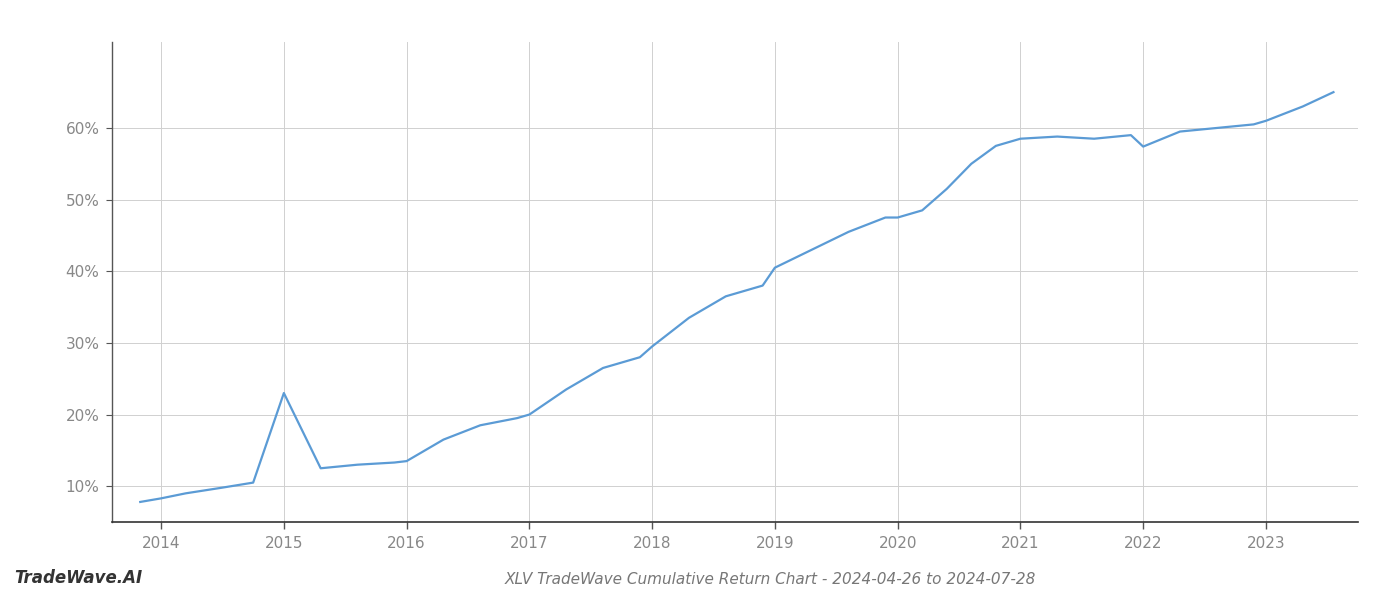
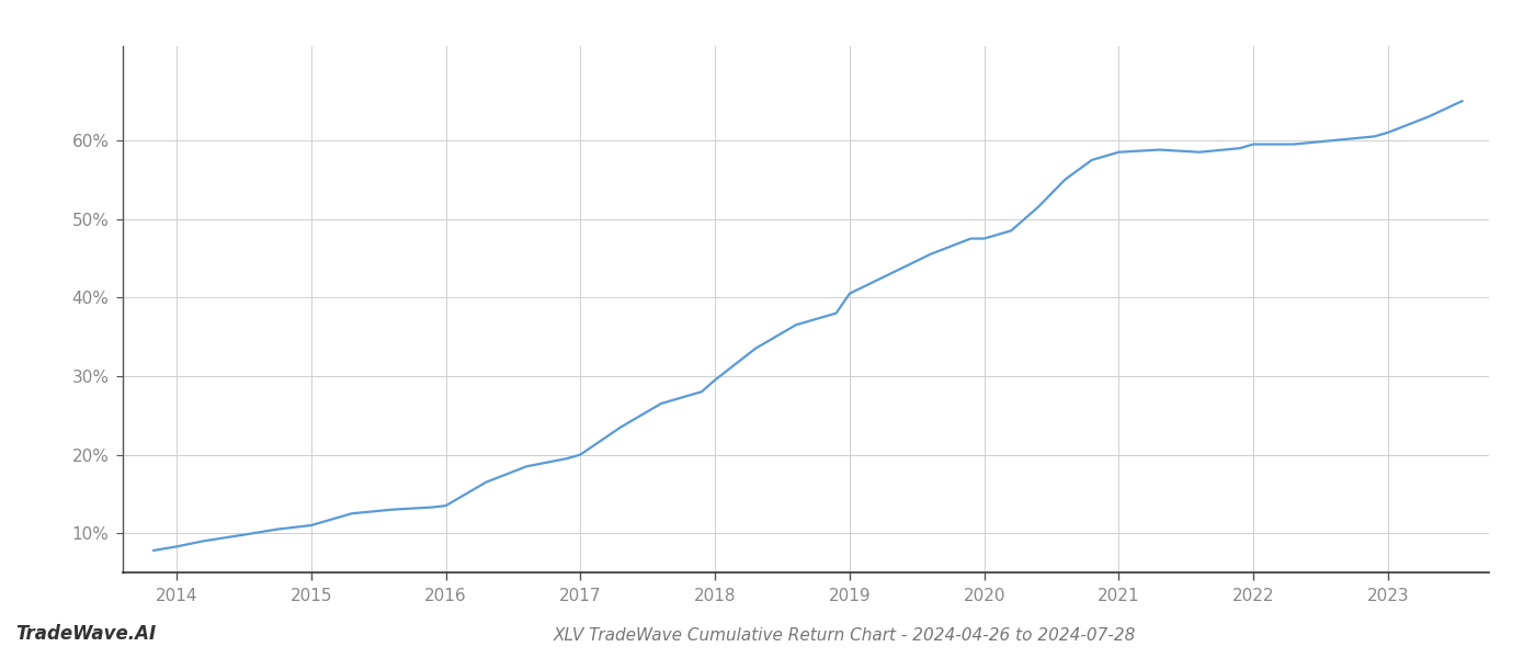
2015: 23.0% -> 11.0%
2022: 57.4% -> 59.5%
